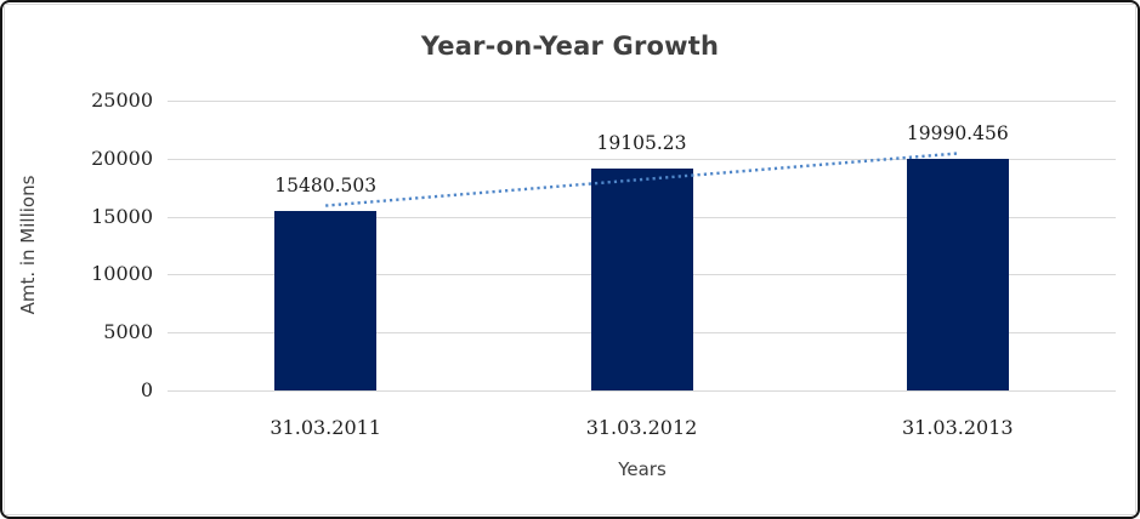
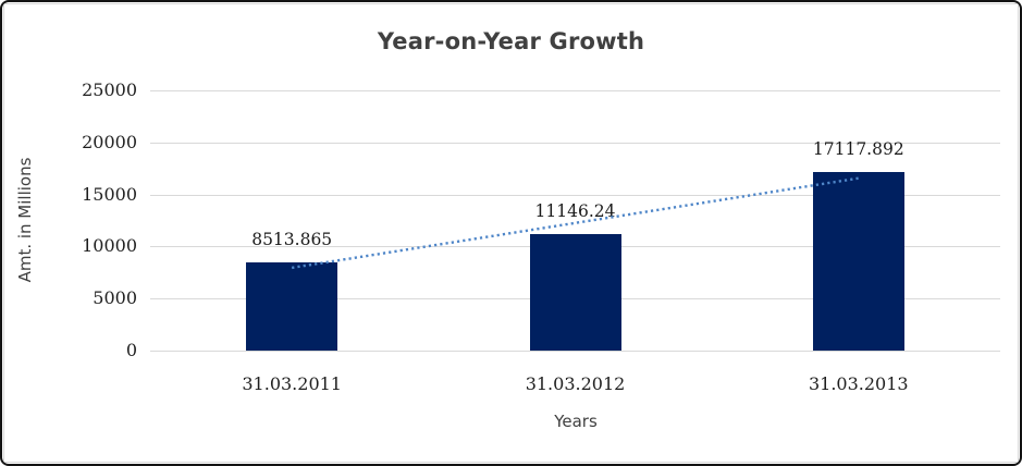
31.03.2011: 15480.503 -> 8513.865
31.03.2012: 19105.23 -> 11146.24
31.03.2013: 19990.456 -> 17117.892
